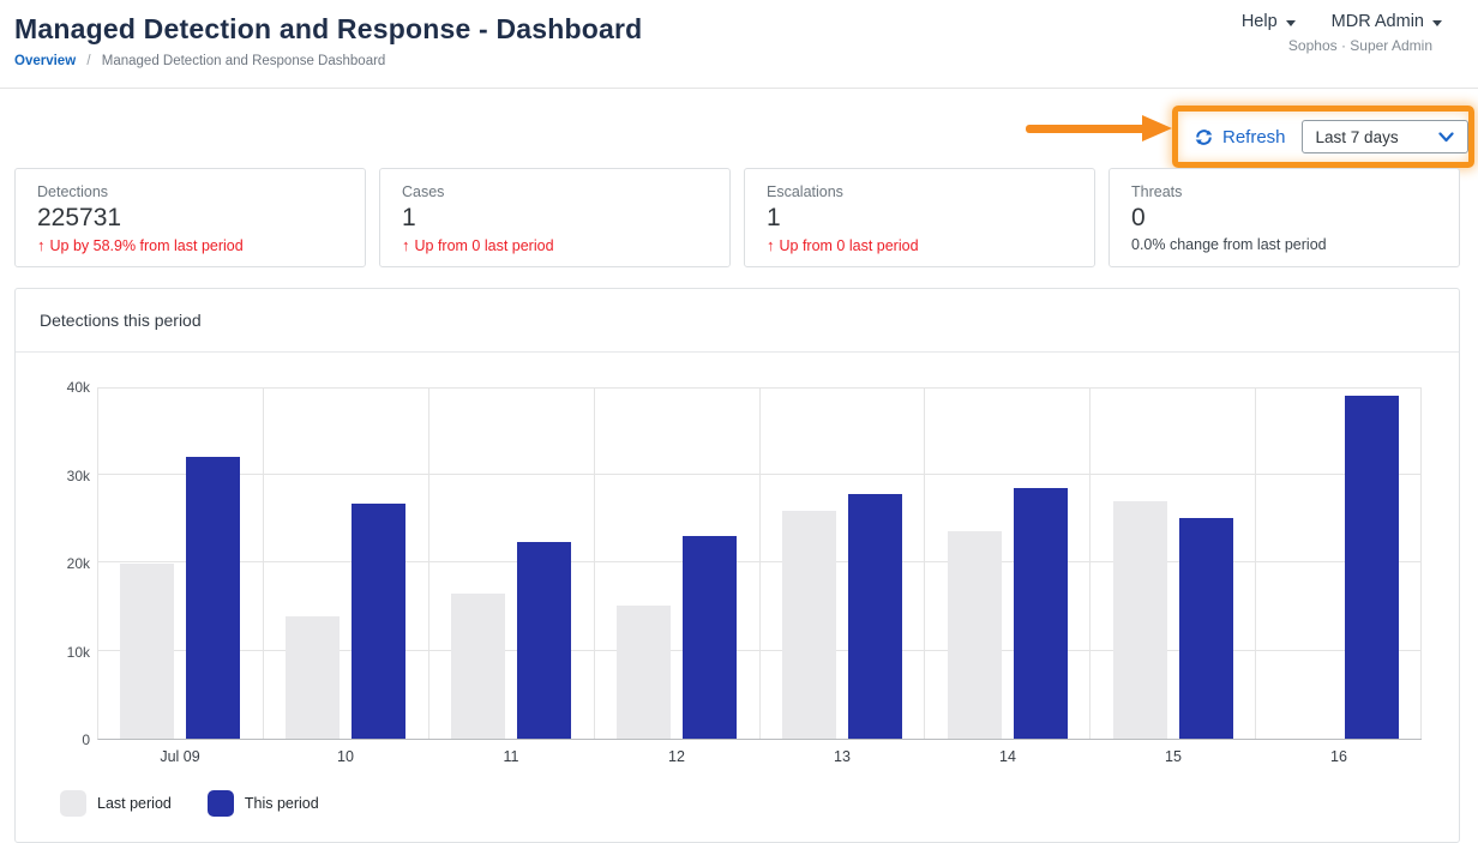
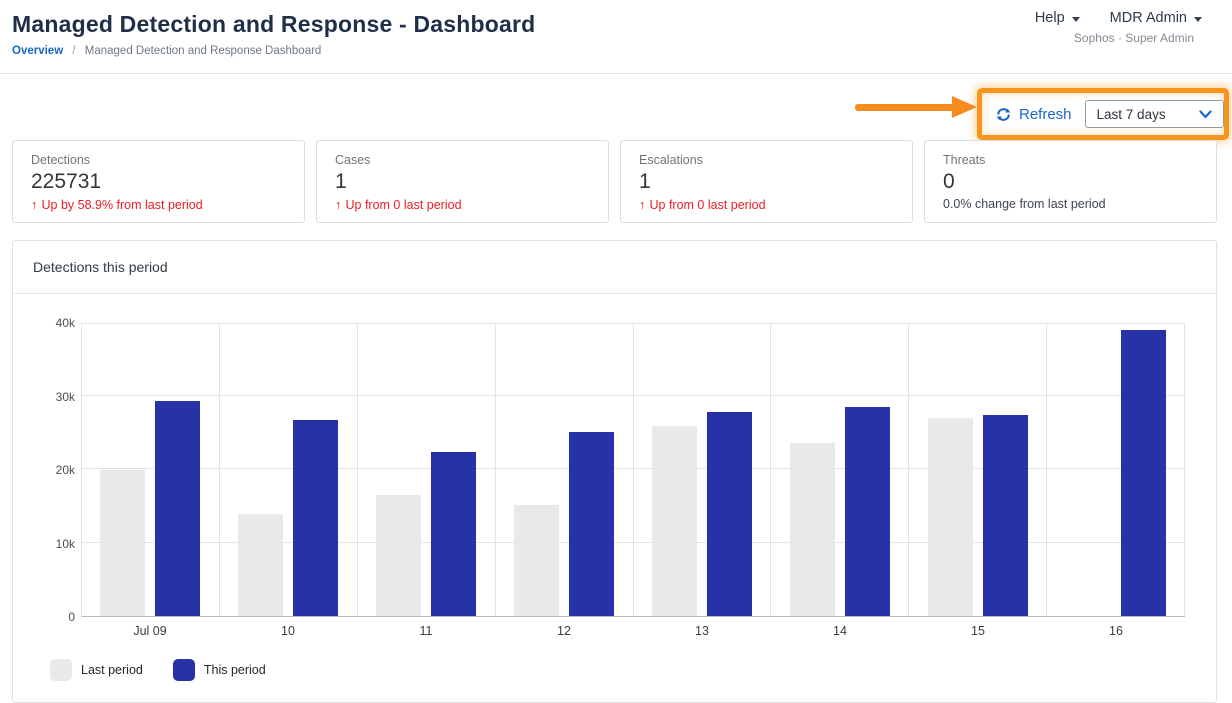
This period/Jul 09: 32k -> 29k
This period/12: 23k -> 25k
This period/15: 25k -> 27k
